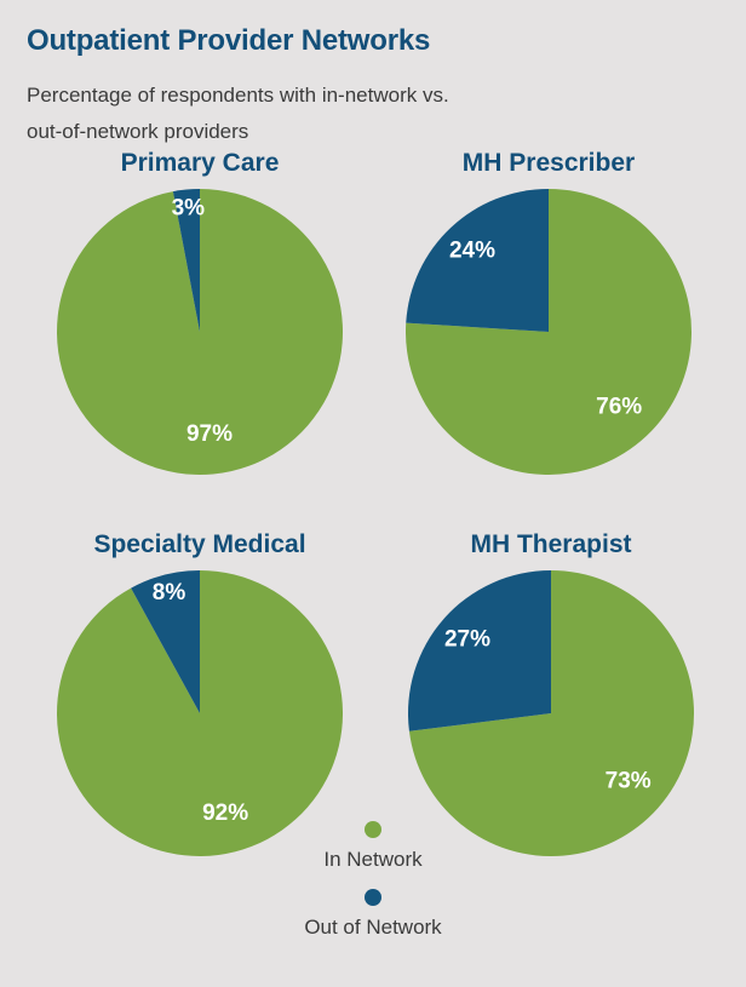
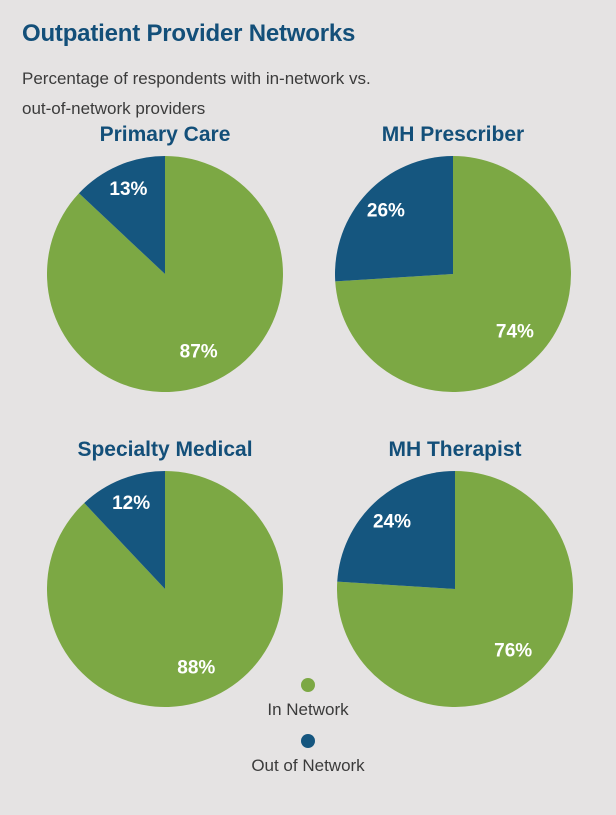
Primary Care/In Network: 97% -> 87%
Primary Care/Out of Network: 3% -> 13%
MH Prescriber/In Network: 76% -> 74%
MH Prescriber/Out of Network: 24% -> 26%
Specialty Medical/In Network: 92% -> 88%
Specialty Medical/Out of Network: 8% -> 12%
MH Therapist/In Network: 73% -> 76%
MH Therapist/Out of Network: 27% -> 24%
